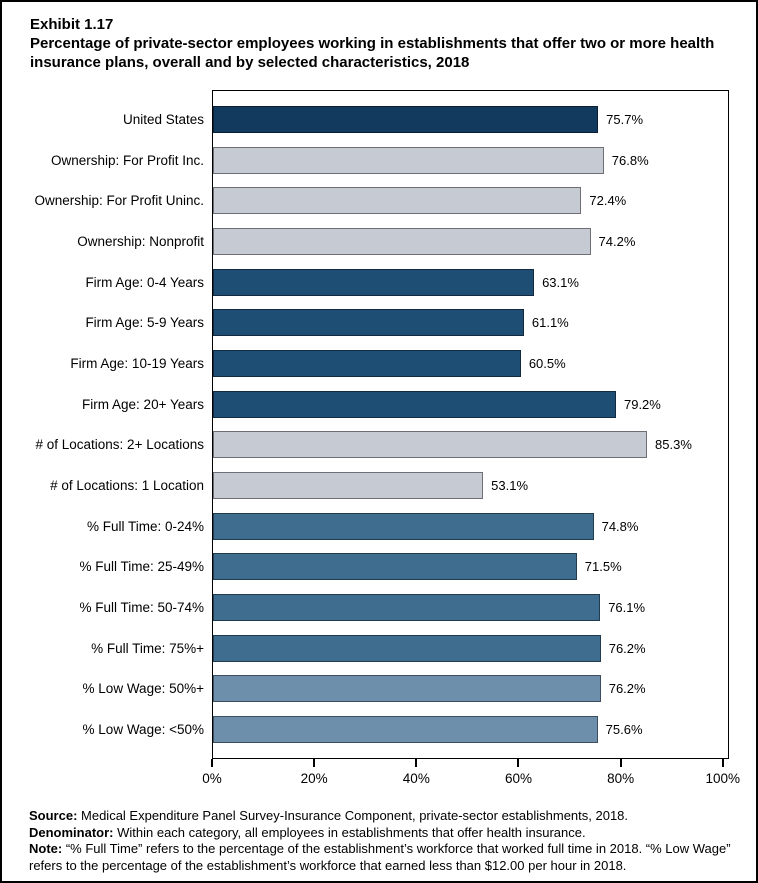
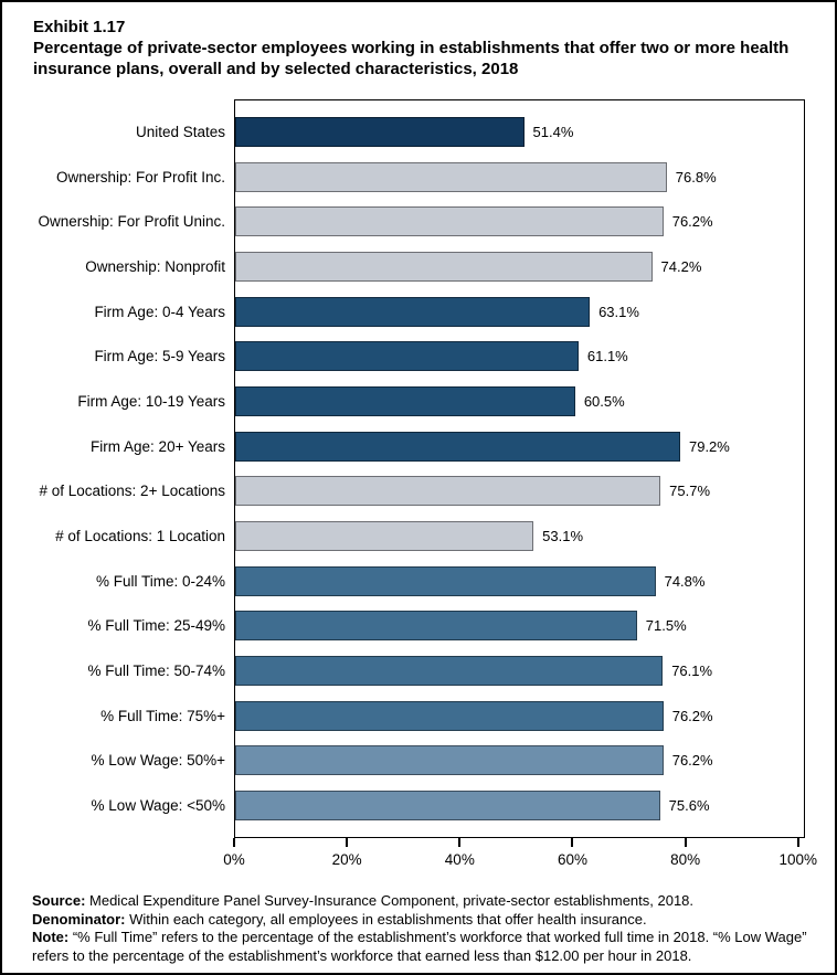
United States: 75.7% -> 51.4%
Ownership: For Profit Uninc.: 72.4% -> 76.2%
# of Locations: 2+ Locations: 85.3% -> 75.7%
